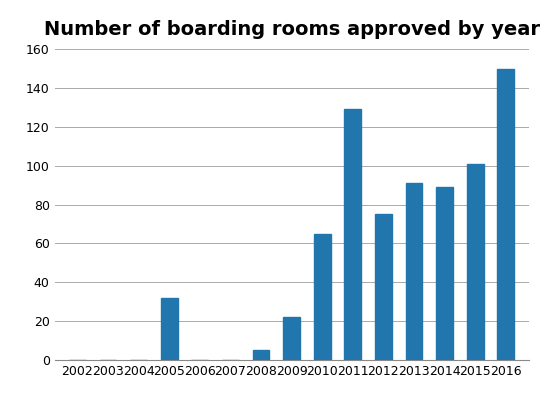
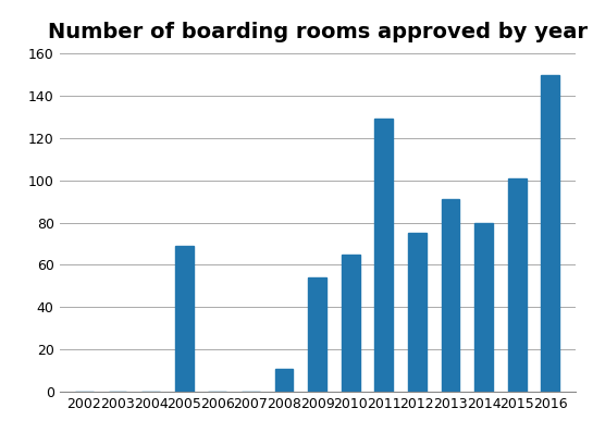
2005: 32 -> 69
2008: 5 -> 11
2009: 22 -> 54
2014: 89 -> 80
